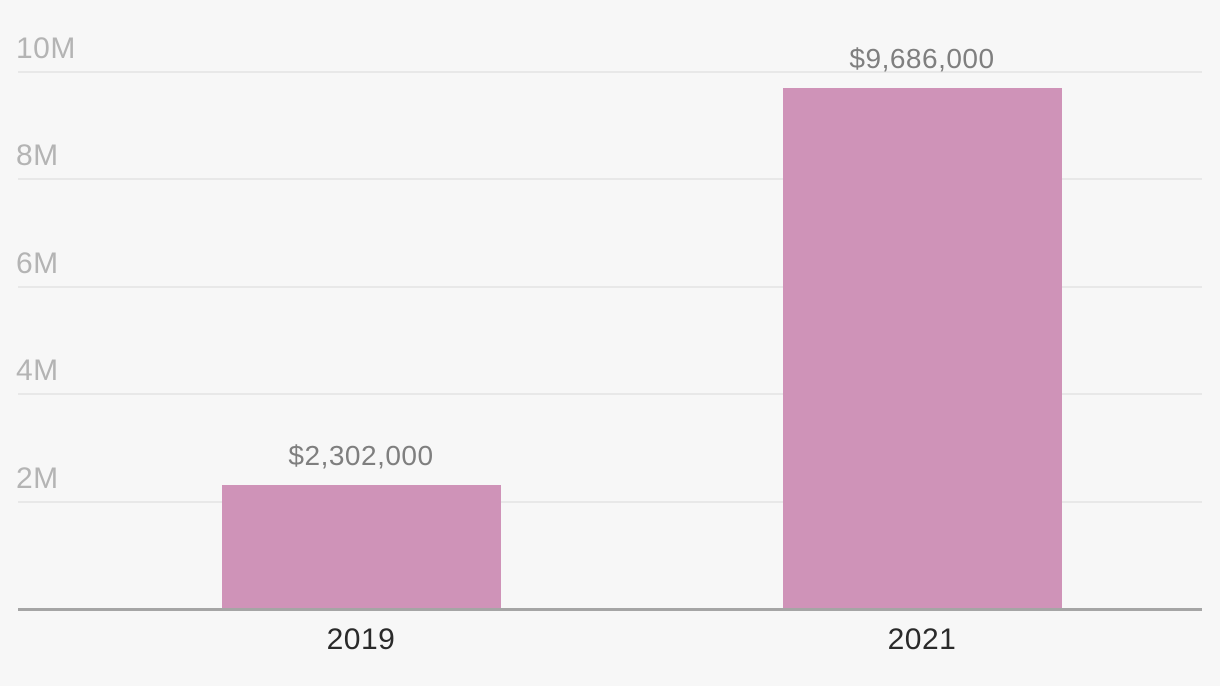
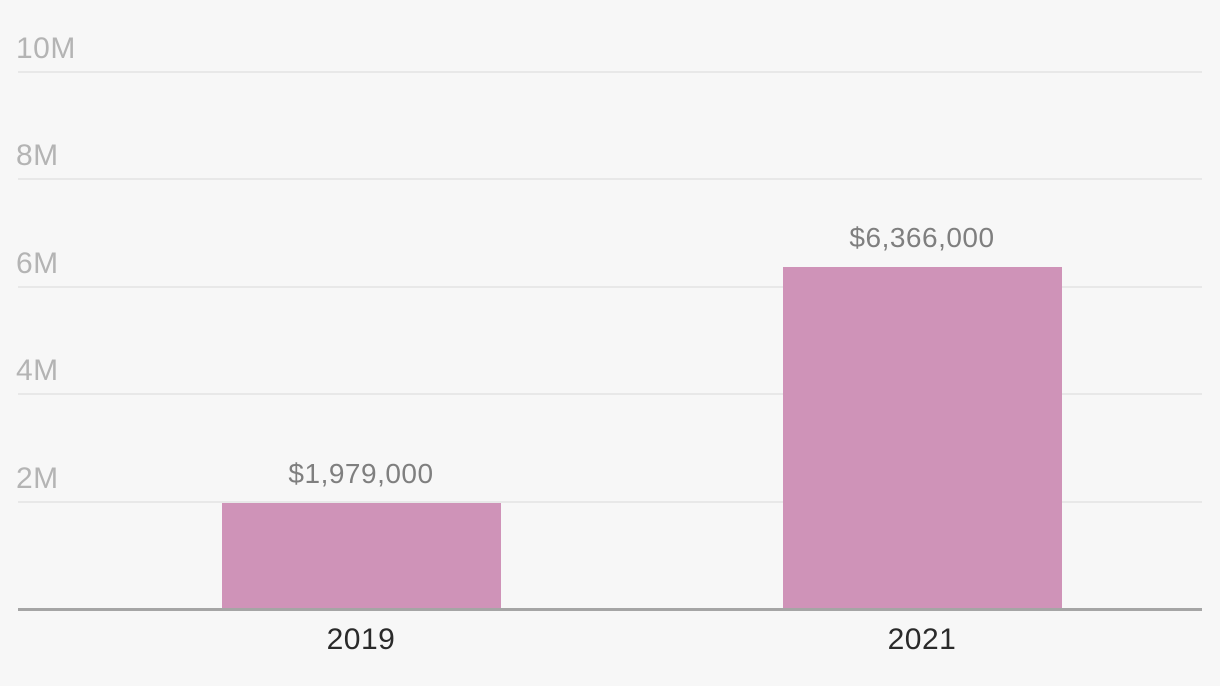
2019: $2,302,000 -> $1,979,000
2021: $9,686,000 -> $6,366,000
